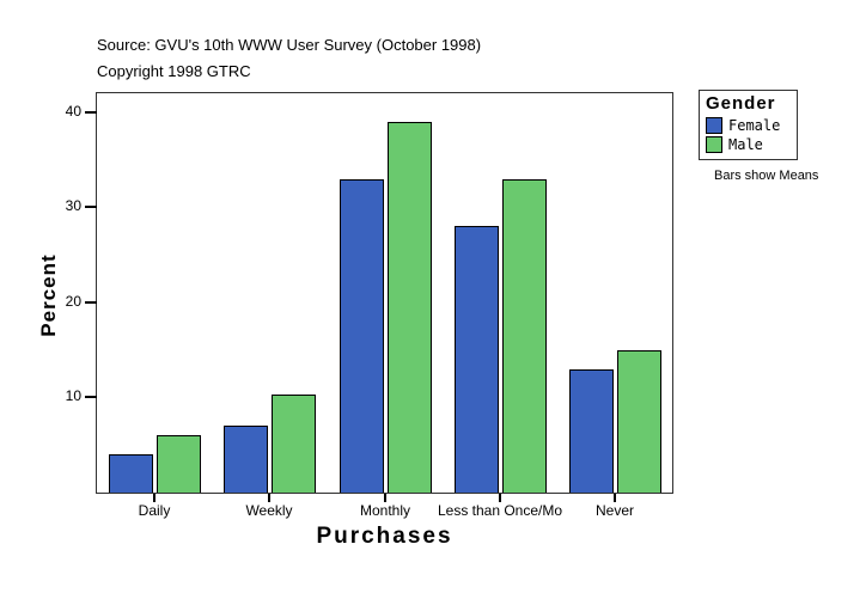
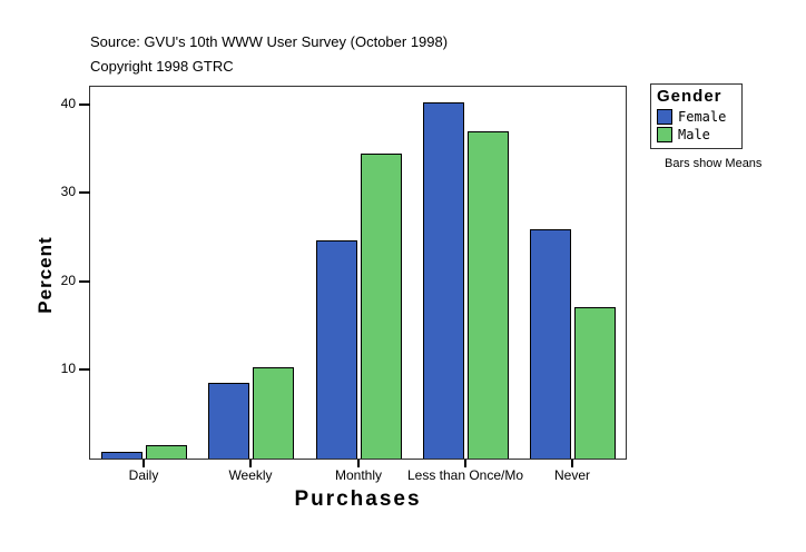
Female/Daily: 4 -> 1
Male/Daily: 6 -> 2
Female/Weekly: 7 -> 9
Female/Monthly: 33 -> 25
Male/Monthly: 39 -> 34
Female/Less than Once/Mo: 28 -> 40
Male/Less than Once/Mo: 33 -> 37
Female/Never: 13 -> 26
Male/Never: 15 -> 17
